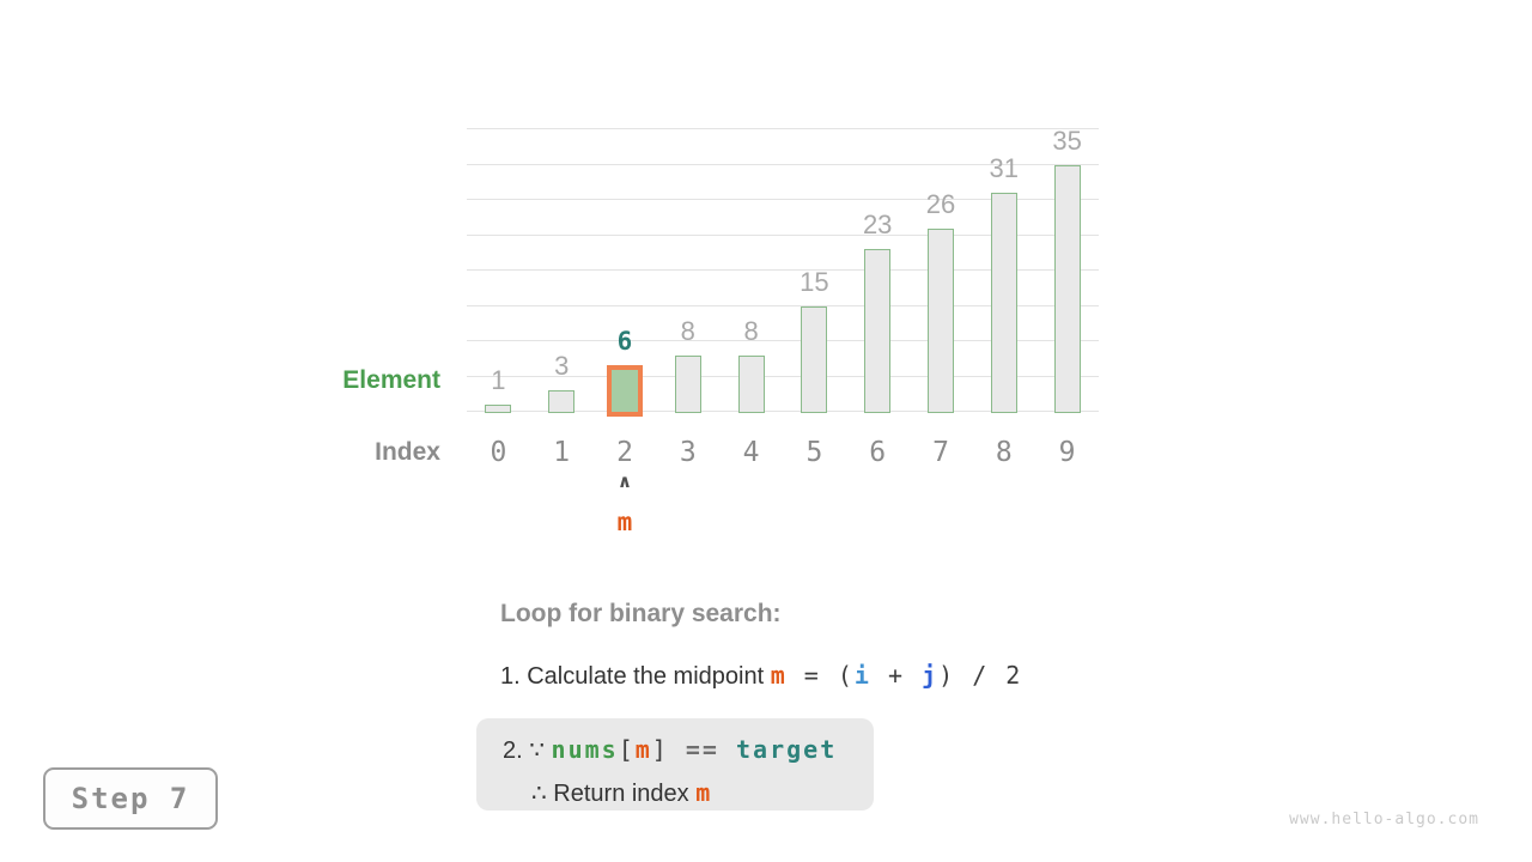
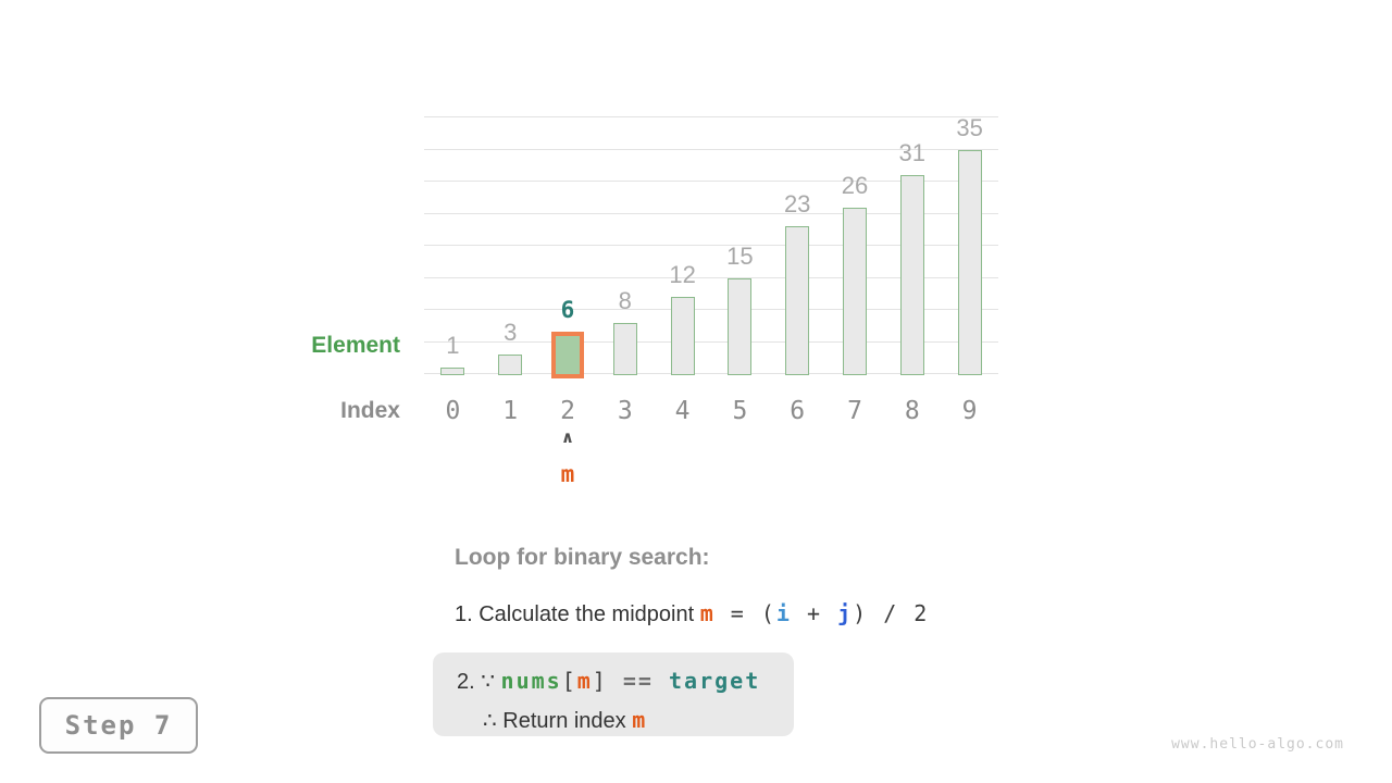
4: 8 -> 12
